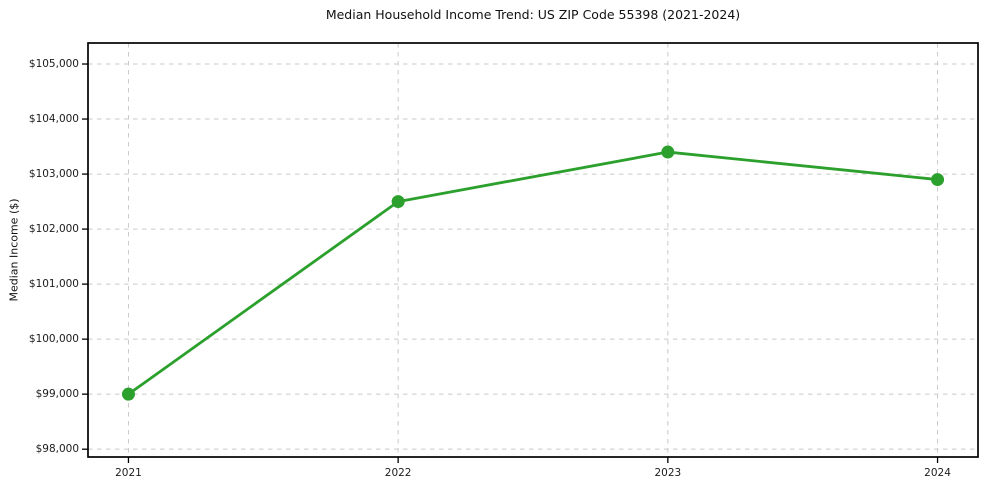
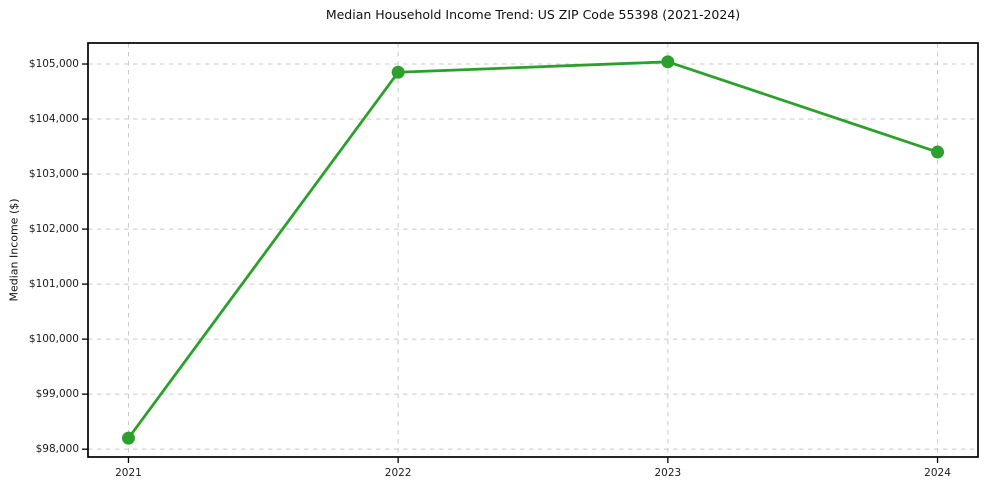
2021: $99000 -> $98200
2022: $102500 -> $104800
2023: $103400 -> $105000
2024: $102900 -> $103400
